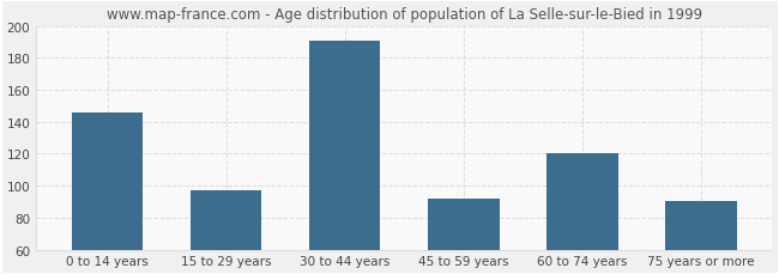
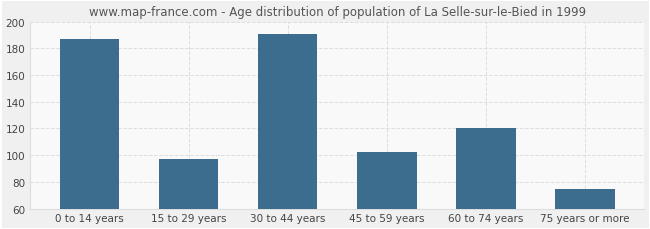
0 to 14 years: 146 -> 187
45 to 59 years: 92 -> 102
75 years or more: 90 -> 75
